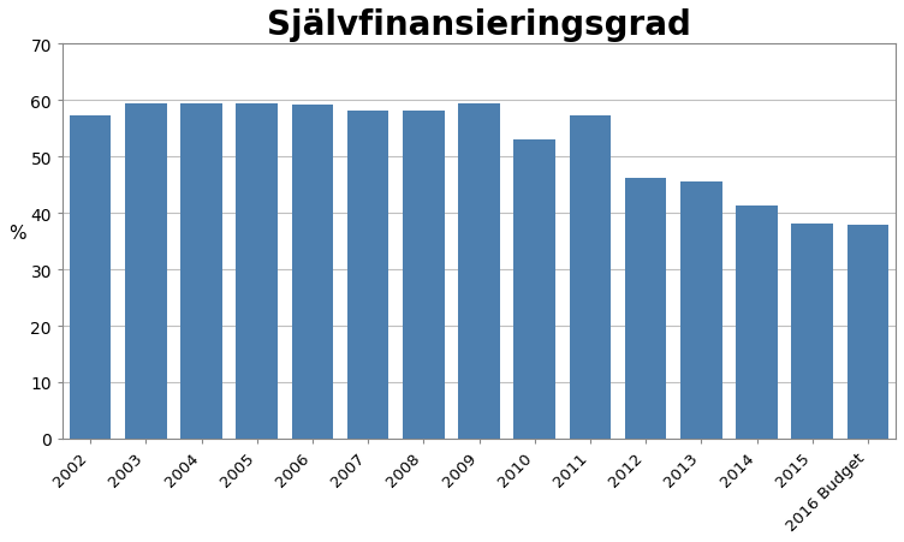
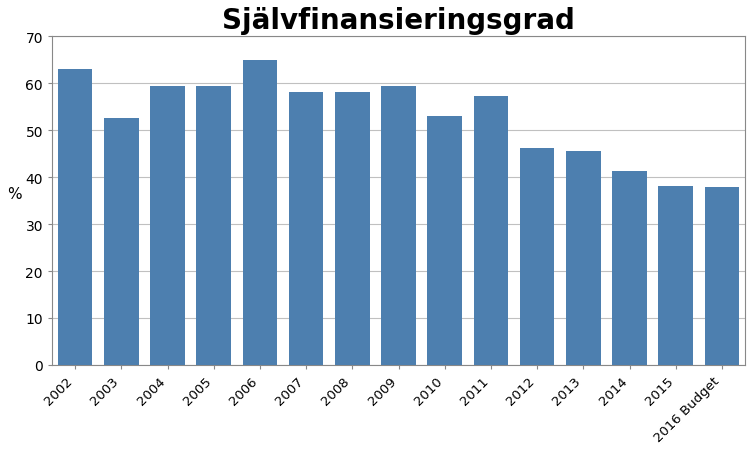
2002: 57.2 -> 63.0
2003: 59.4 -> 52.5
2006: 59.3 -> 65.0
